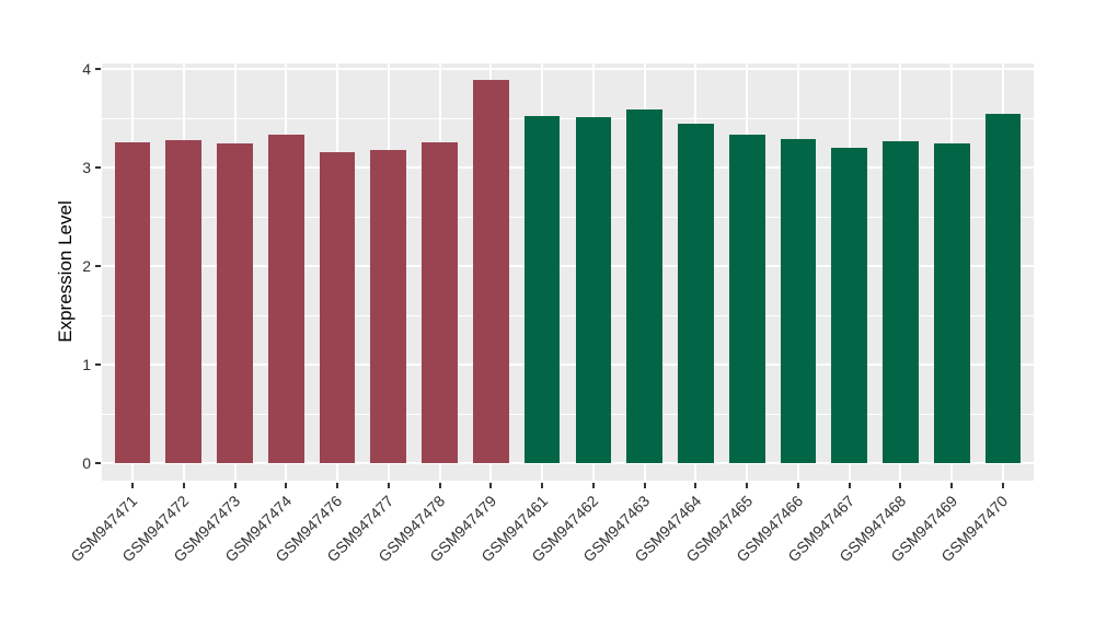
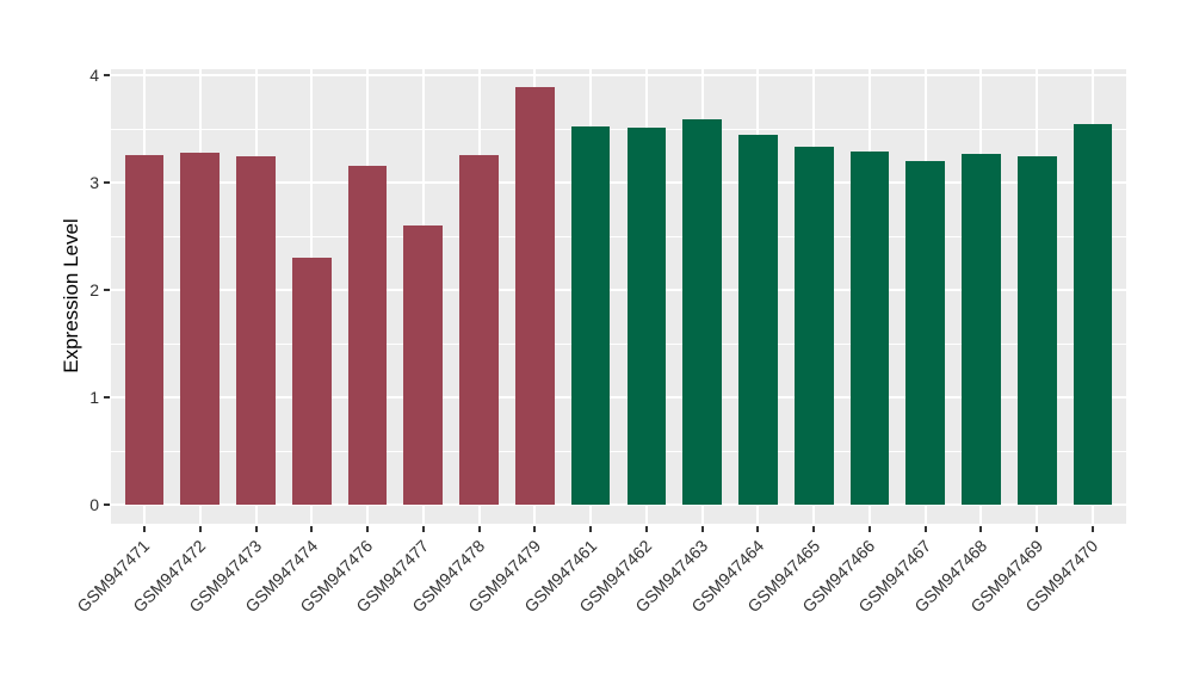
GSM947474: 3.3 -> 2.3
GSM947477: 3.2 -> 2.6
